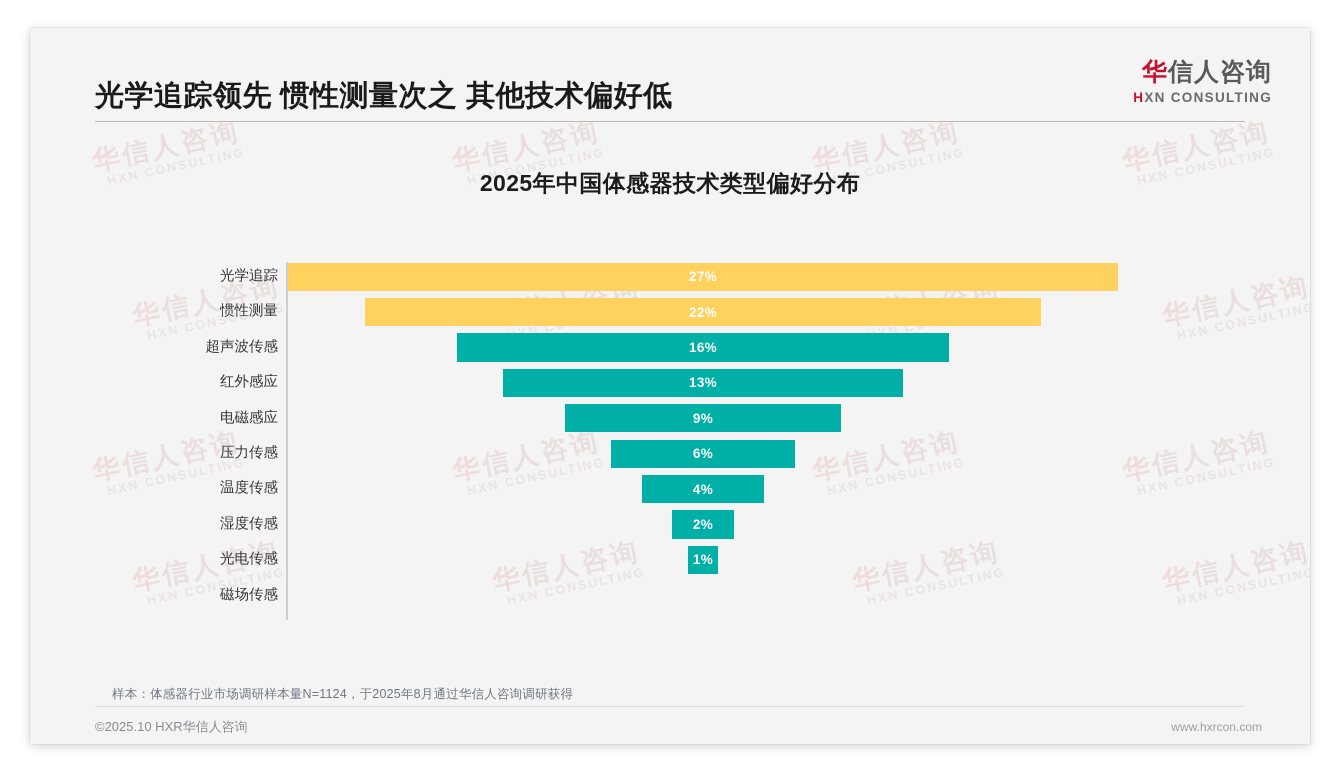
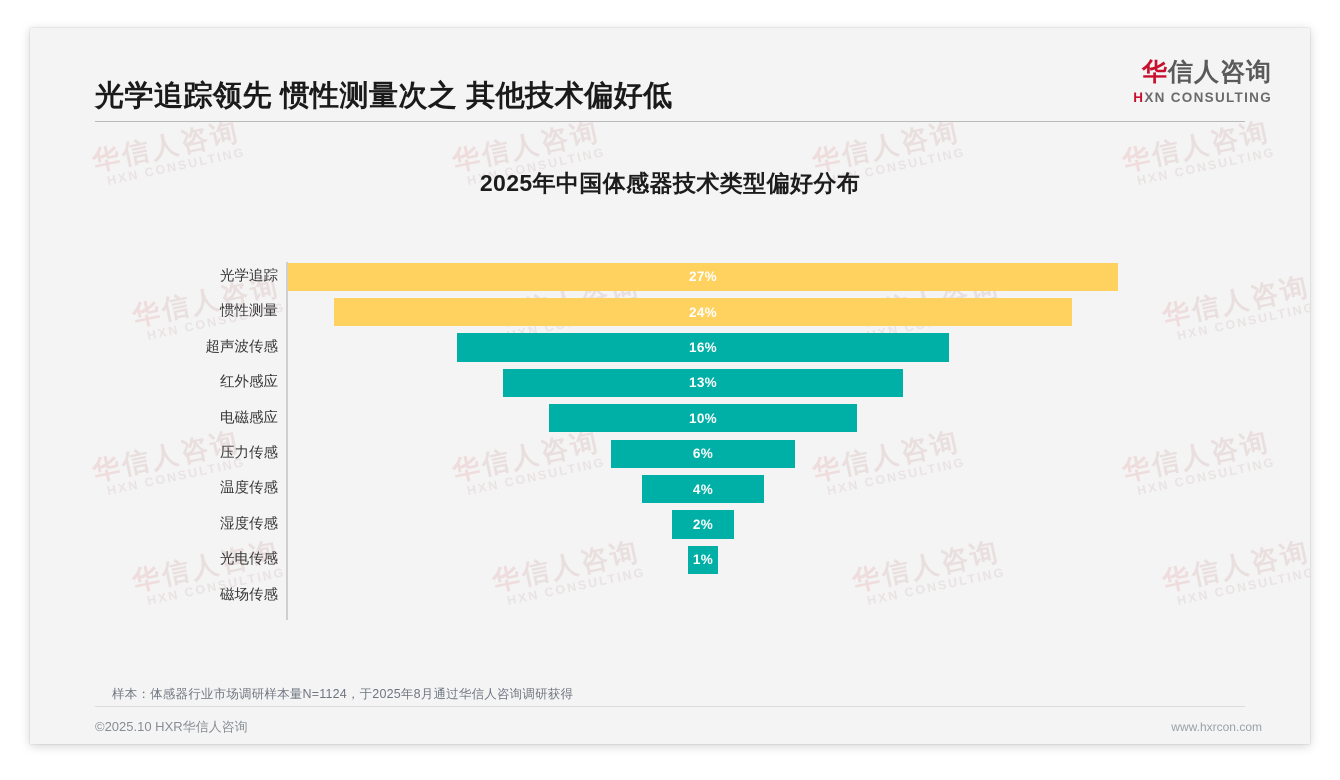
惯性测量: 22% -> 24%
电磁感应: 9% -> 10%
